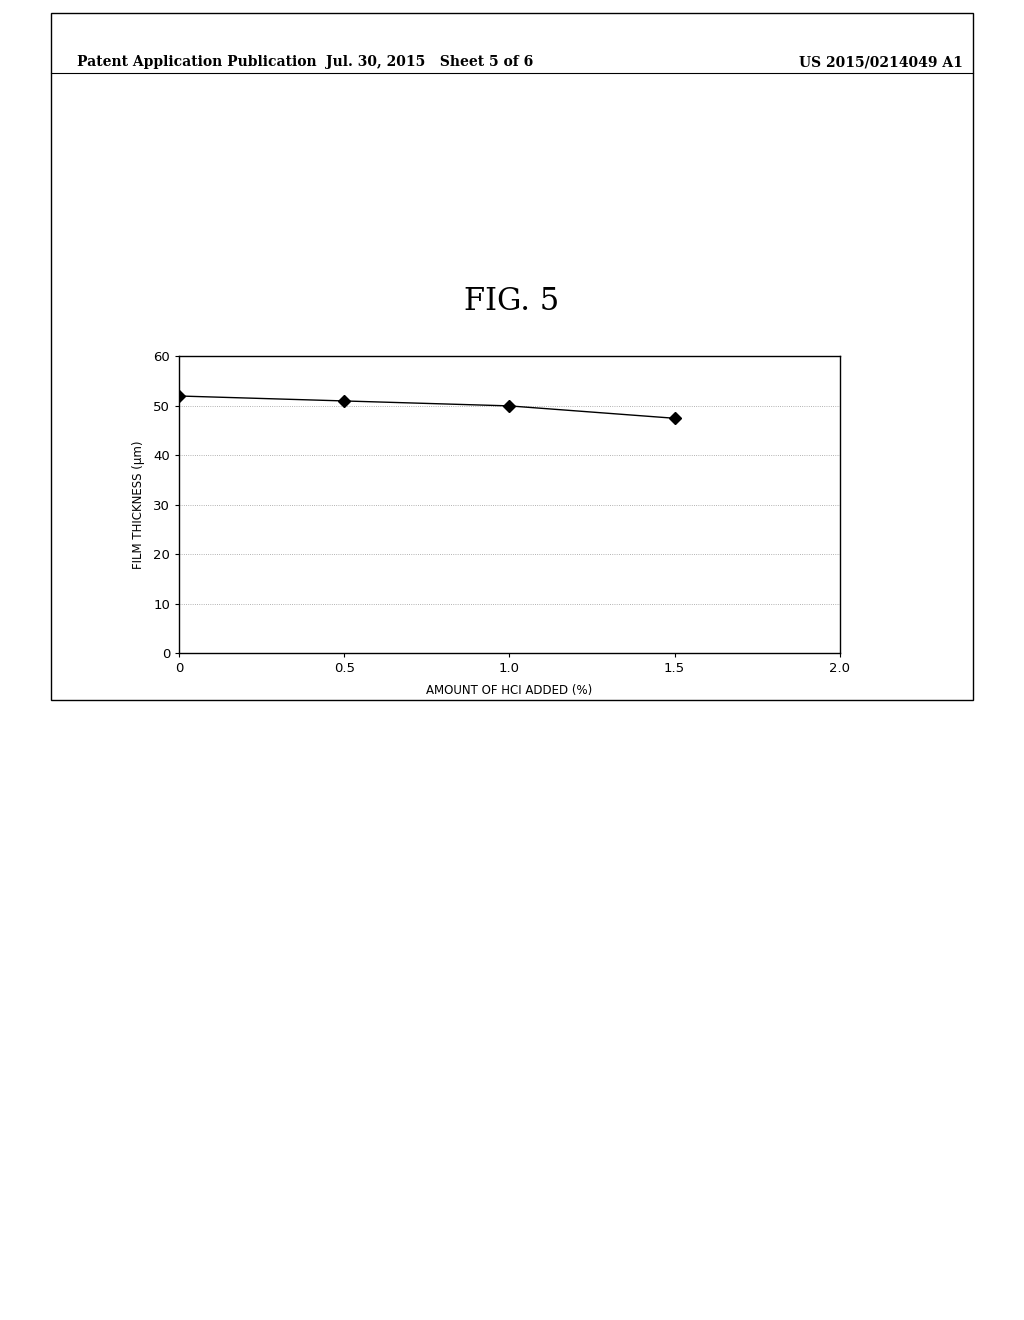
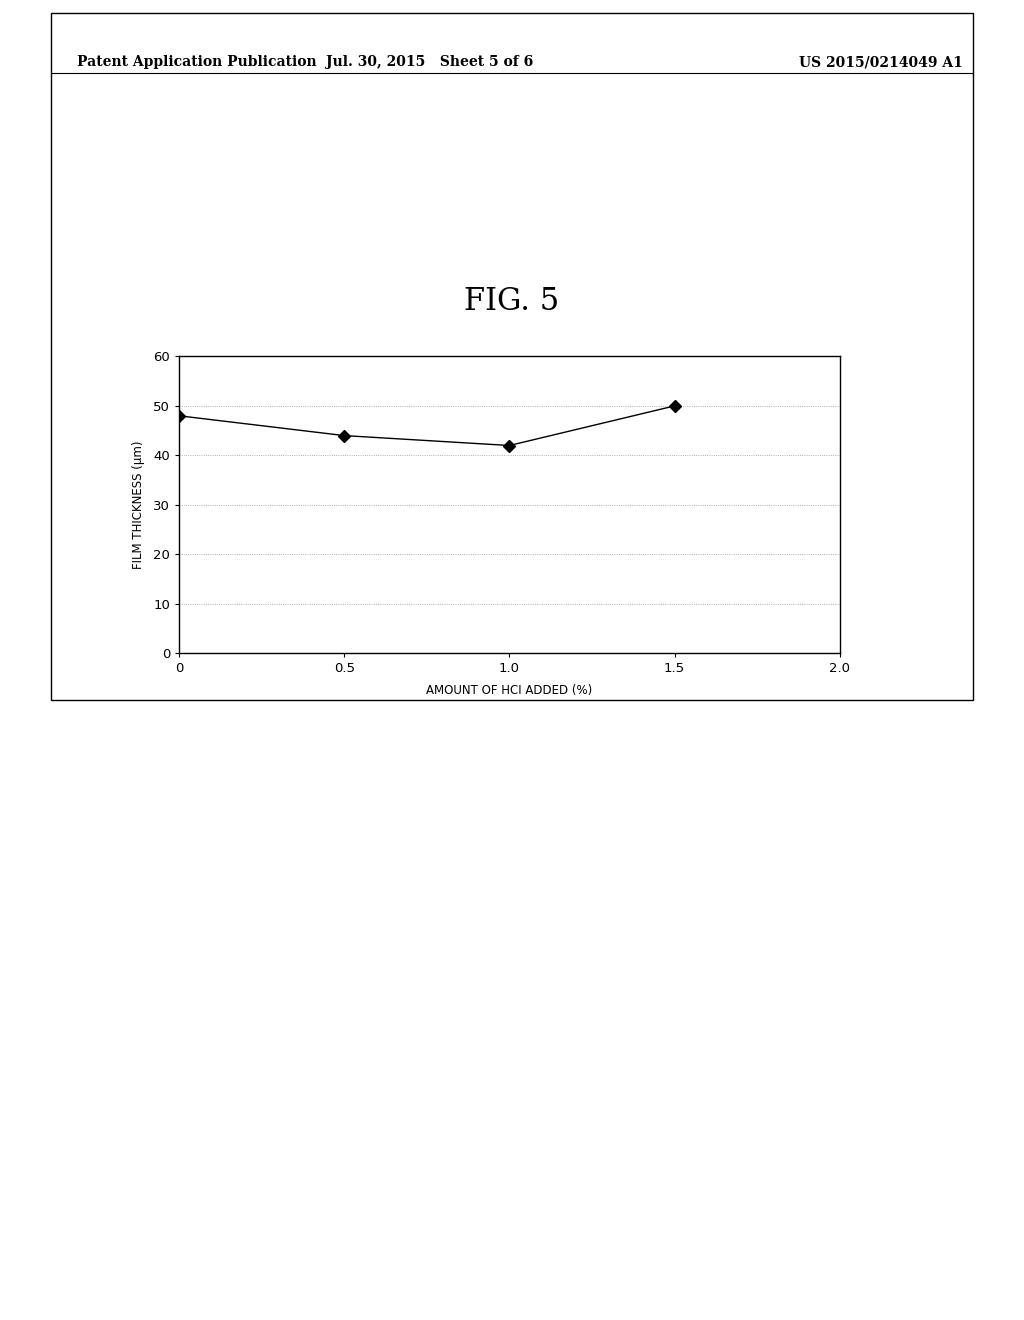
0: 52.0 -> 48.0
0.5: 51.0 -> 44.0
1.0: 50.0 -> 42.0
1.5: 47.5 -> 50.0
